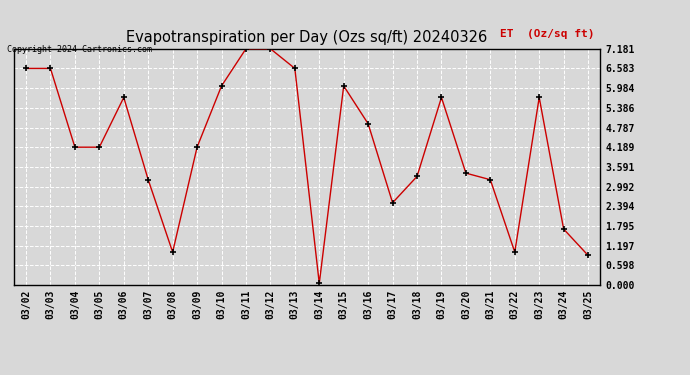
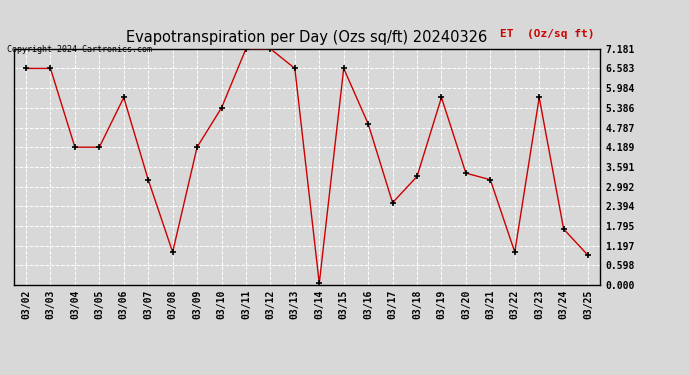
03/10: 6.05 -> 5.39
03/15: 6.05 -> 6.58
